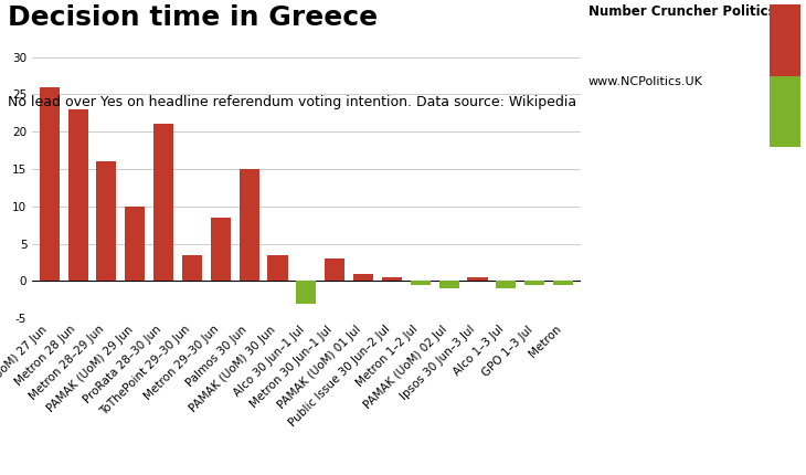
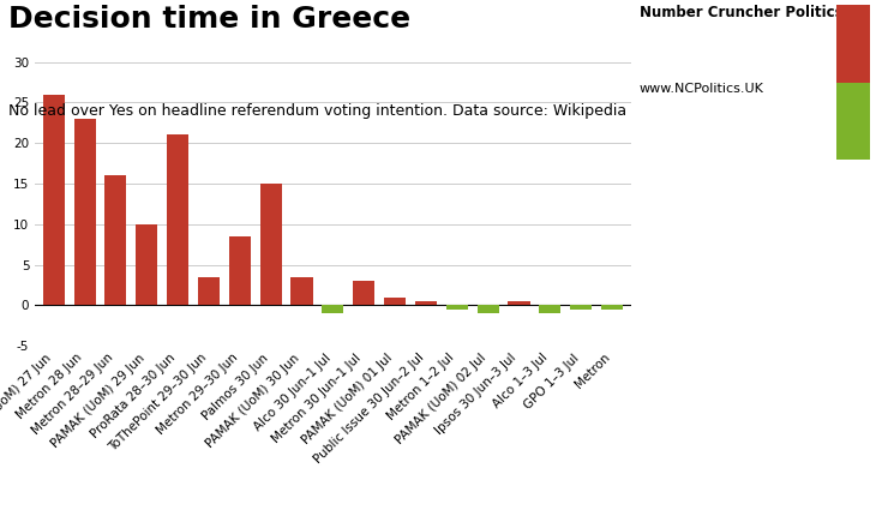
Alco 30 Jun–1 Jul: -3.0 -> -1.0
